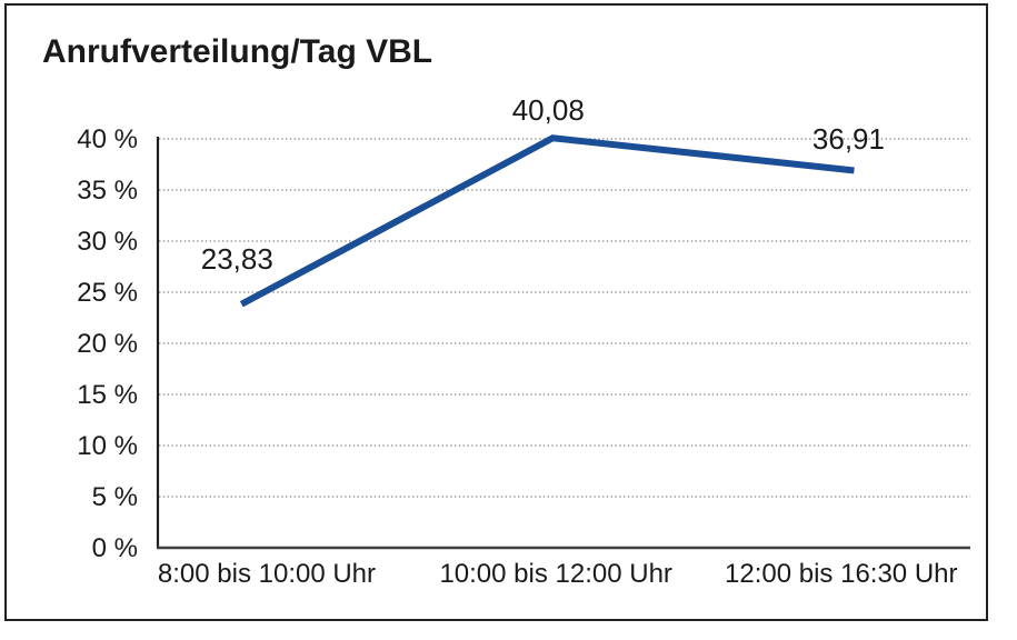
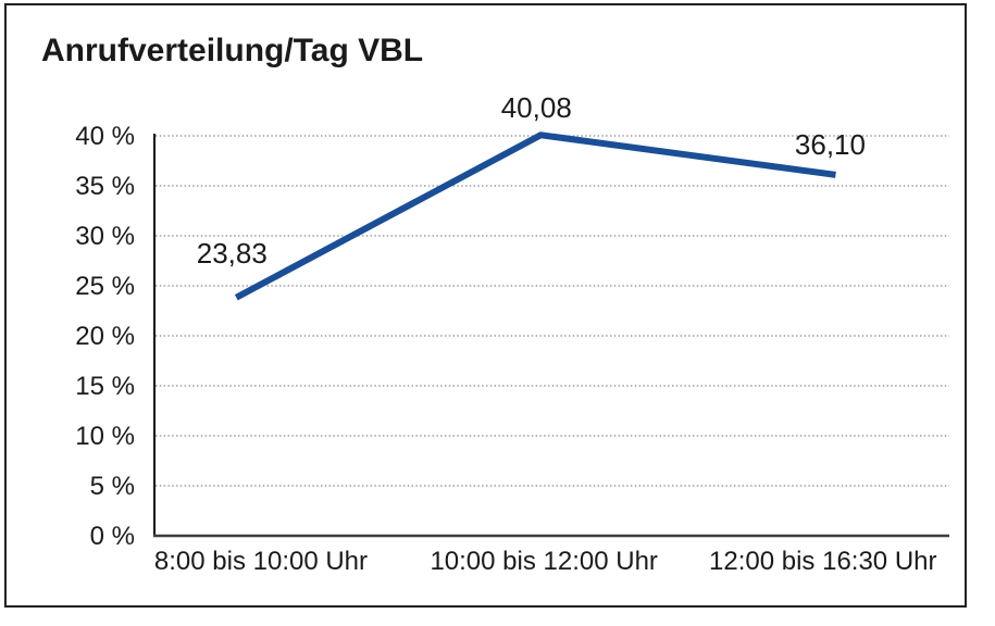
12:00 bis 16:30 Uhr: 36,91 -> 36,10
